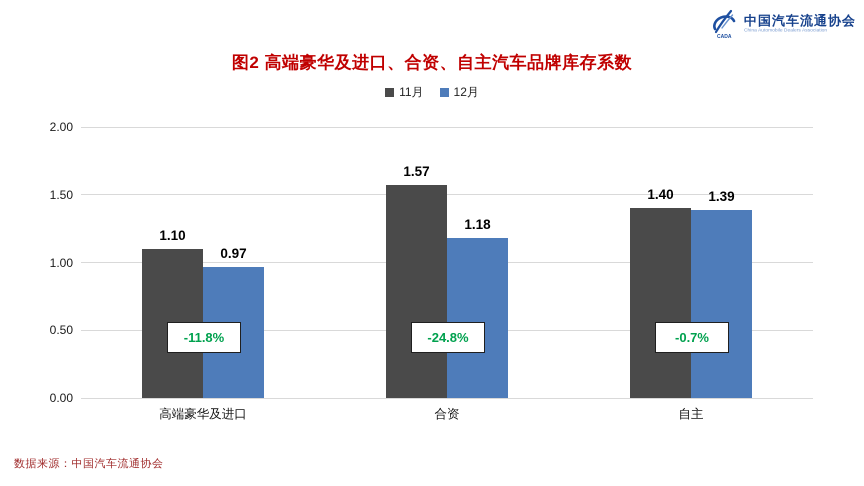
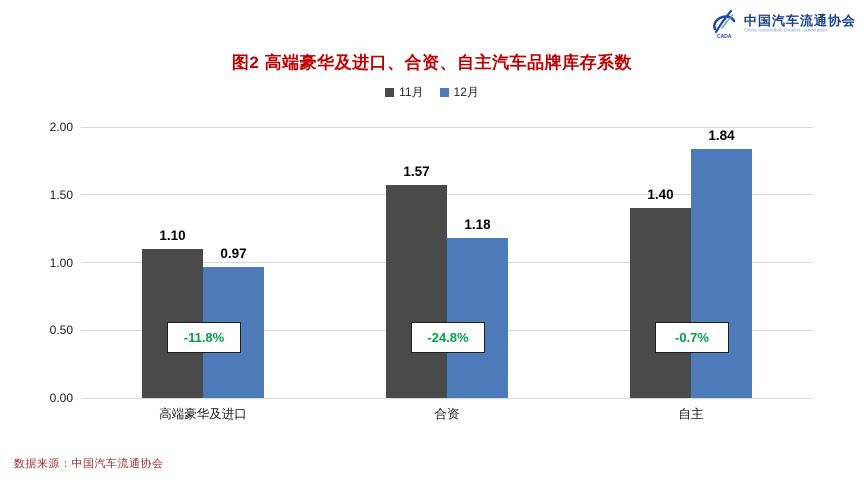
12月/自主: 1.39 -> 1.84
